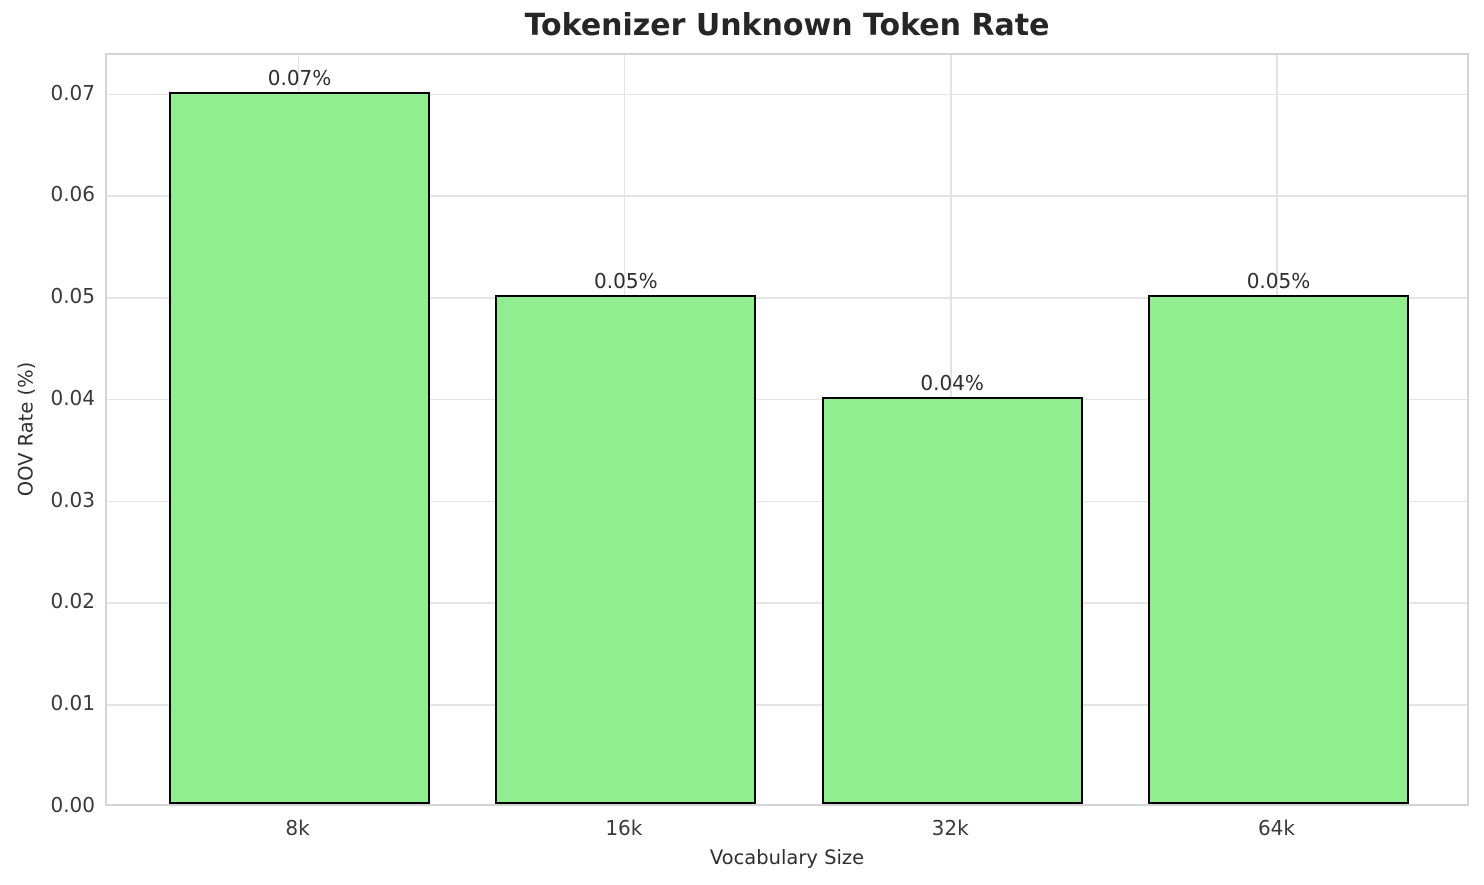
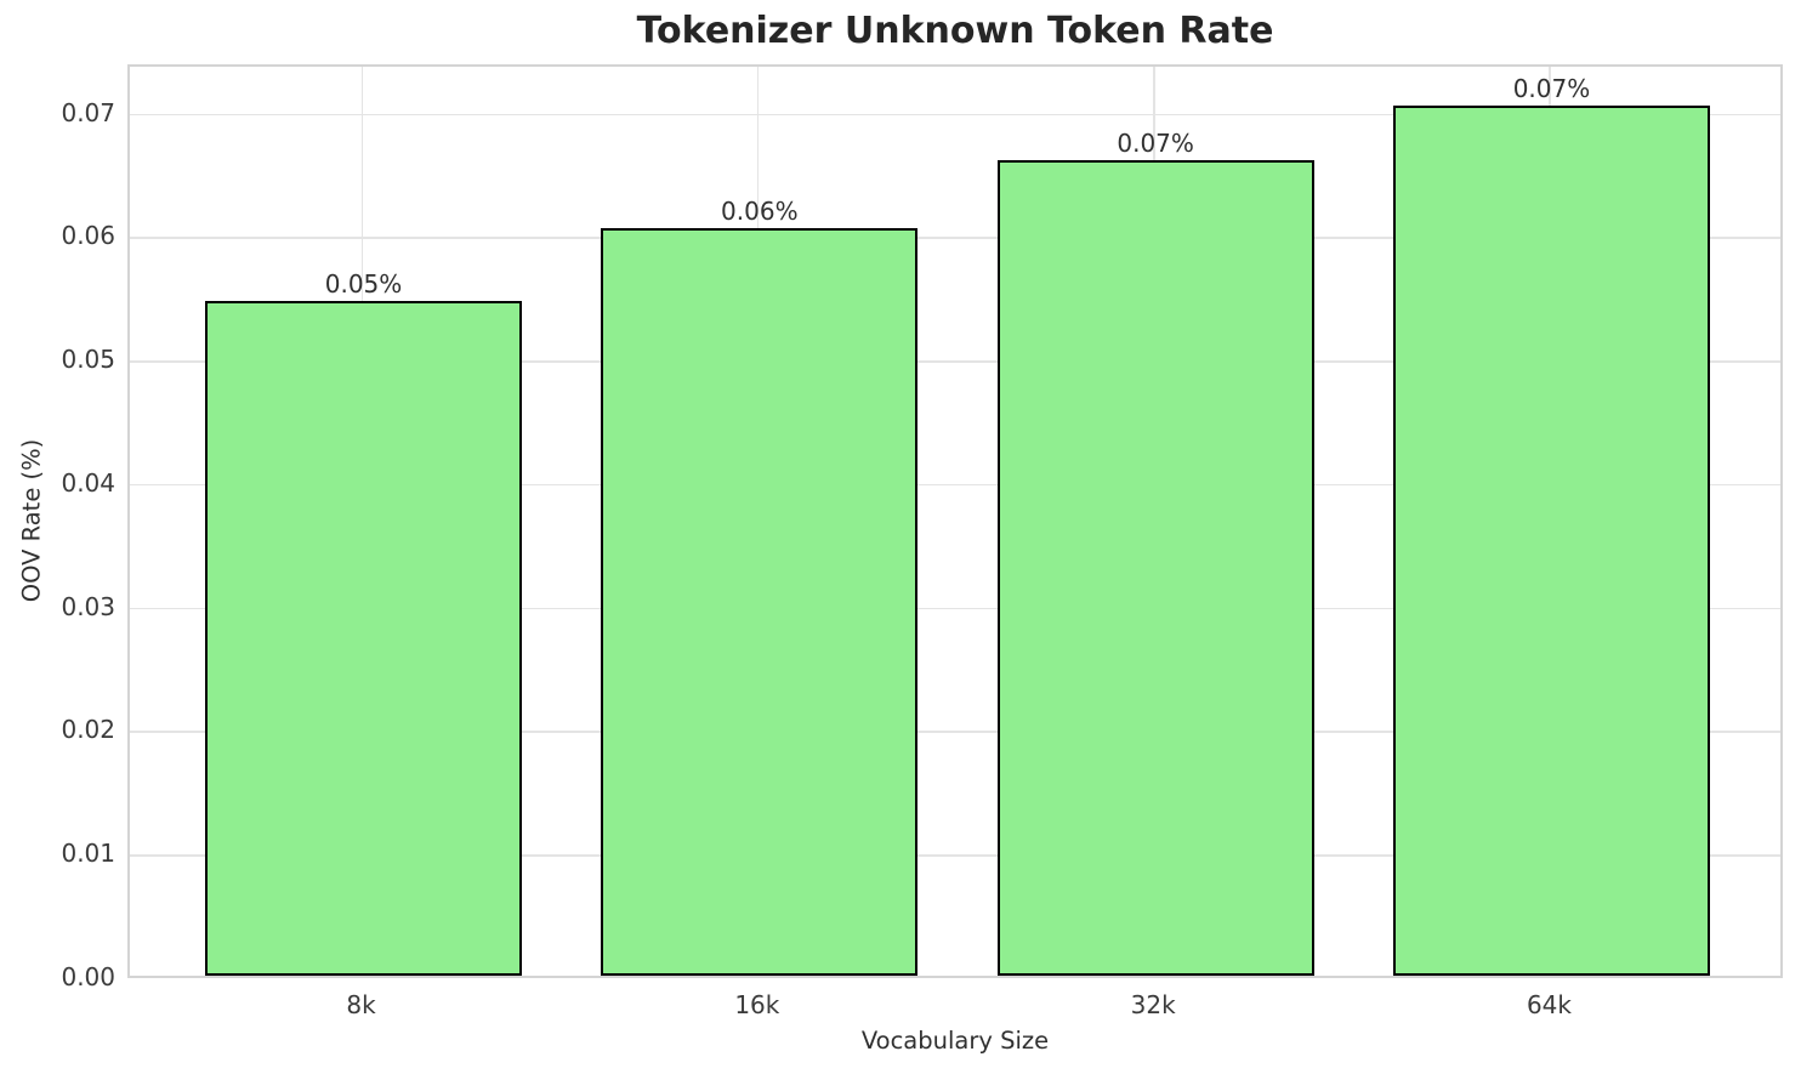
8k: 0.07% -> 0.05%
16k: 0.05% -> 0.06%
32k: 0.04% -> 0.07%
64k: 0.05% -> 0.07%
